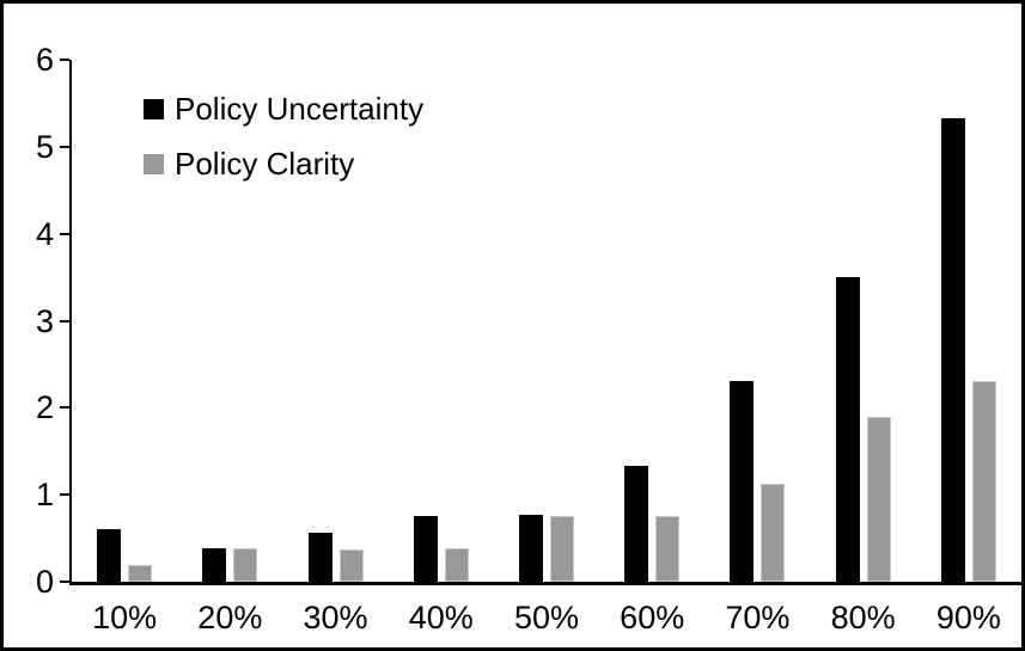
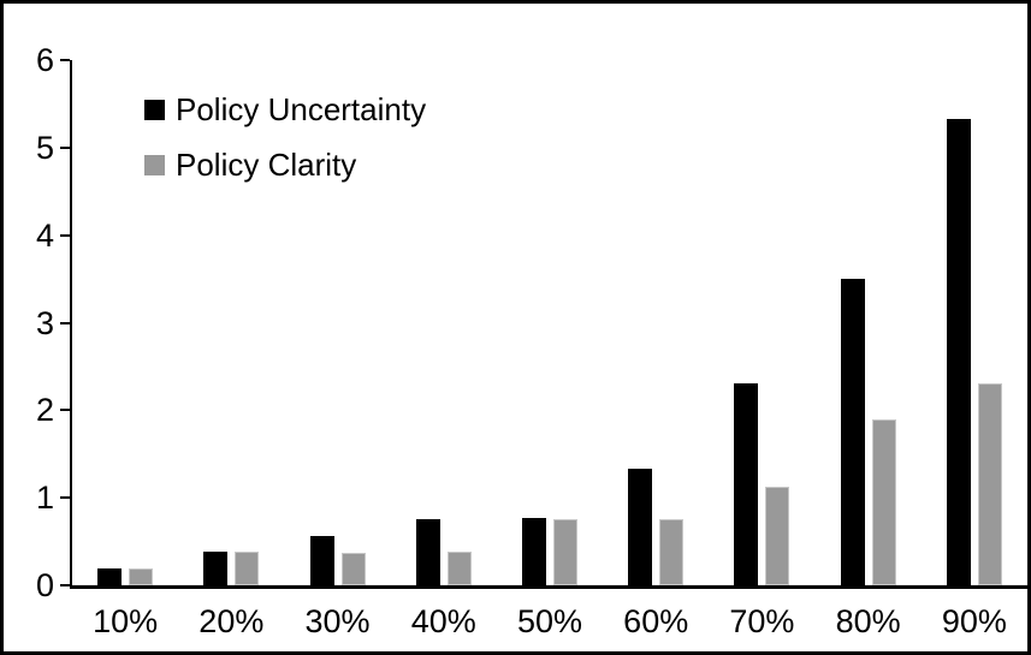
Policy Uncertainty/10%: 0.6 -> 0.2
